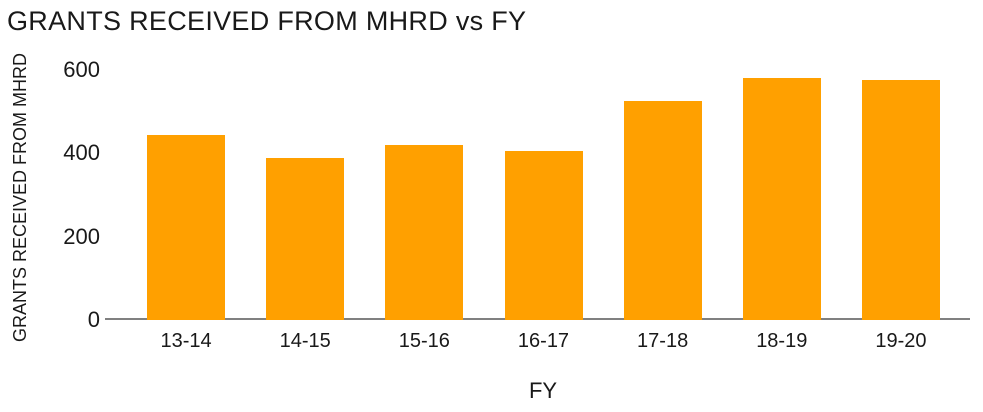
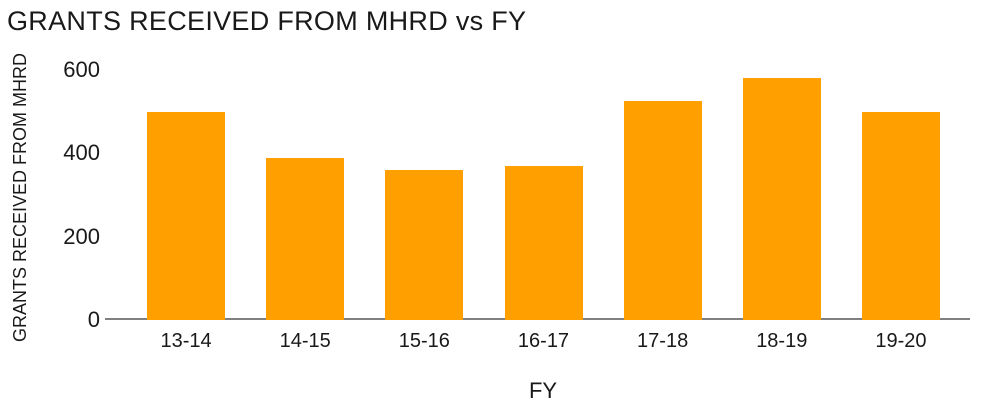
13-14: 440 -> 500
15-16: 420 -> 360
16-17: 400 -> 370
19-20: 580 -> 500
